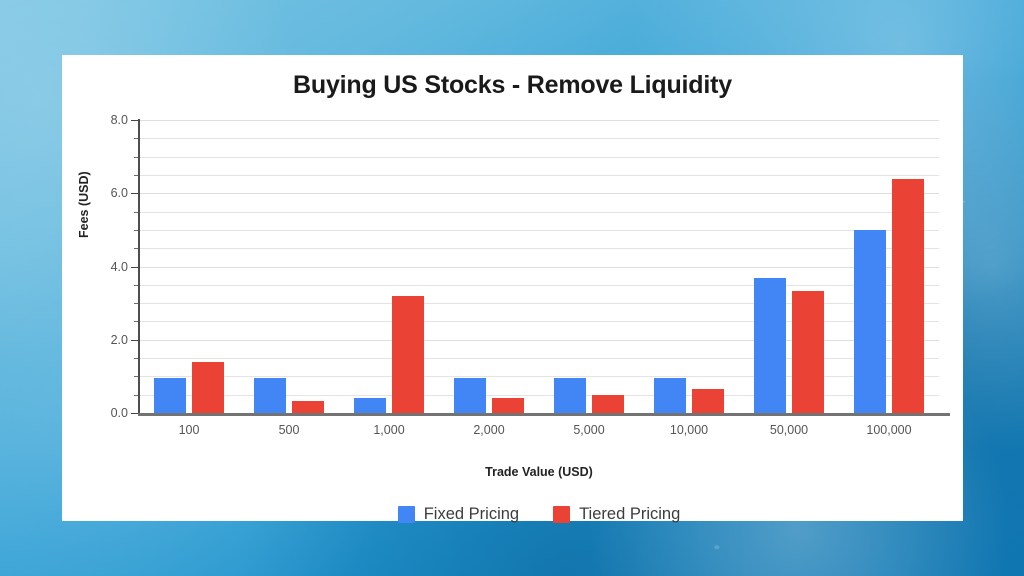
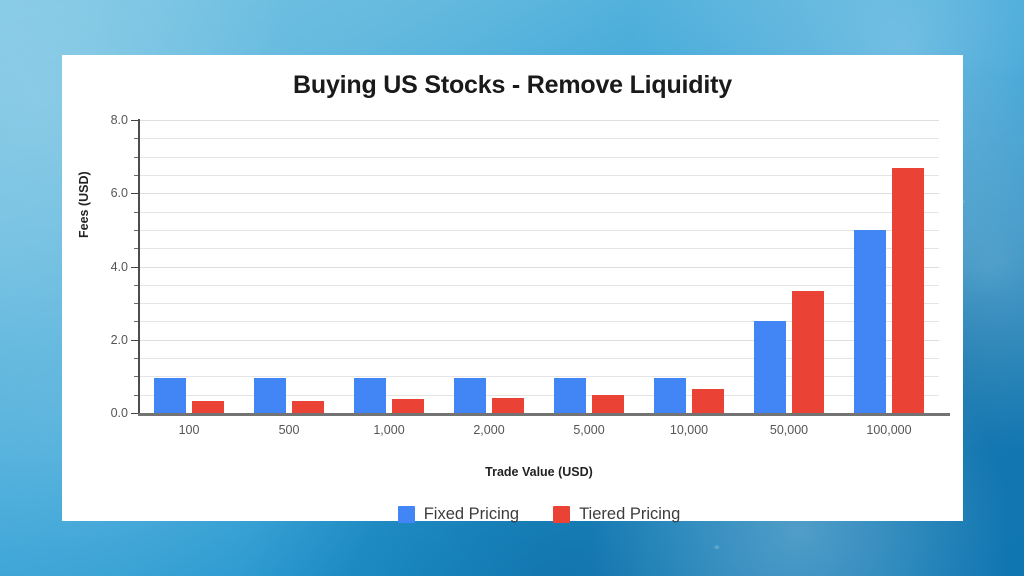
Tiered Pricing/100: 1.4 -> 0.3
Fixed Pricing/1,000: 0.4 -> 0.9
Tiered Pricing/1,000: 3.2 -> 0.4
Fixed Pricing/50,000: 3.7 -> 2.5
Tiered Pricing/100,000: 6.4 -> 6.7
